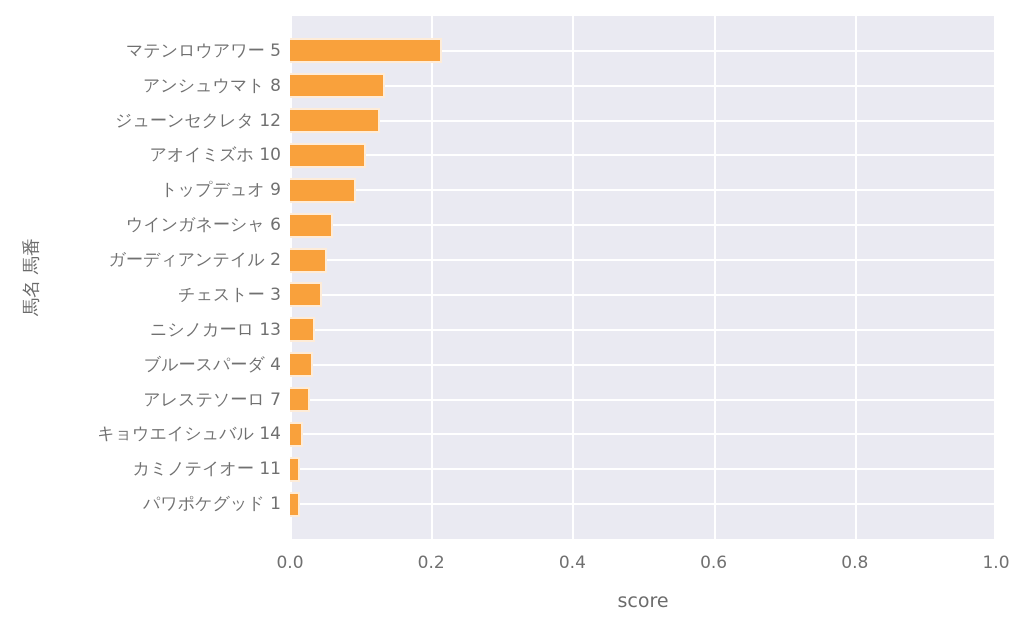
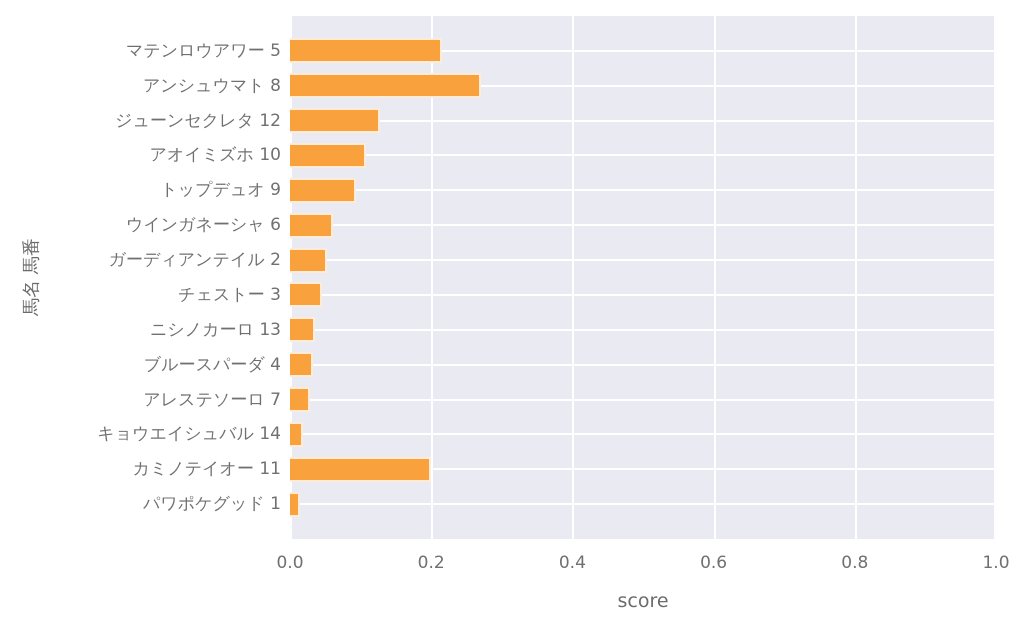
アンシュウマト 8: 0.13 -> 0.27
カミノテイオー 11: 0.01 -> 0.20
